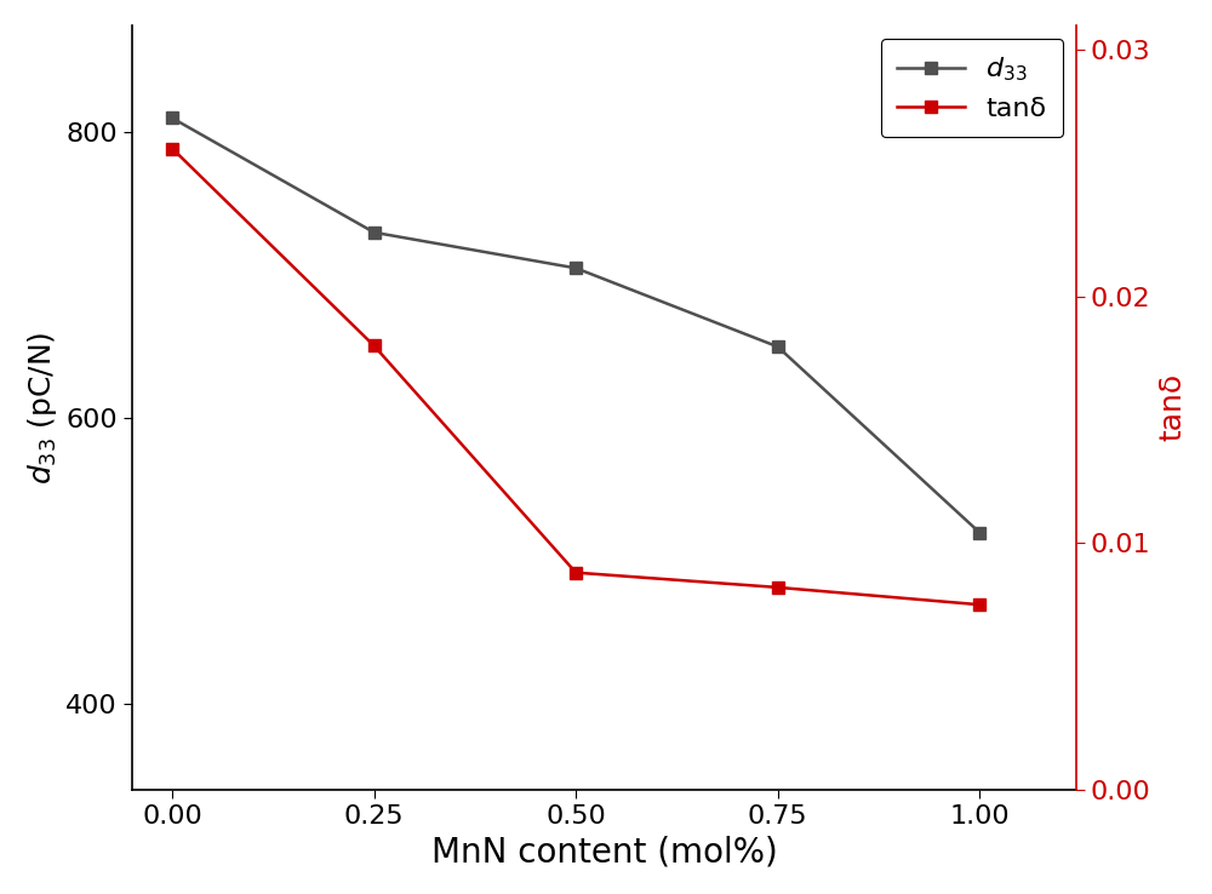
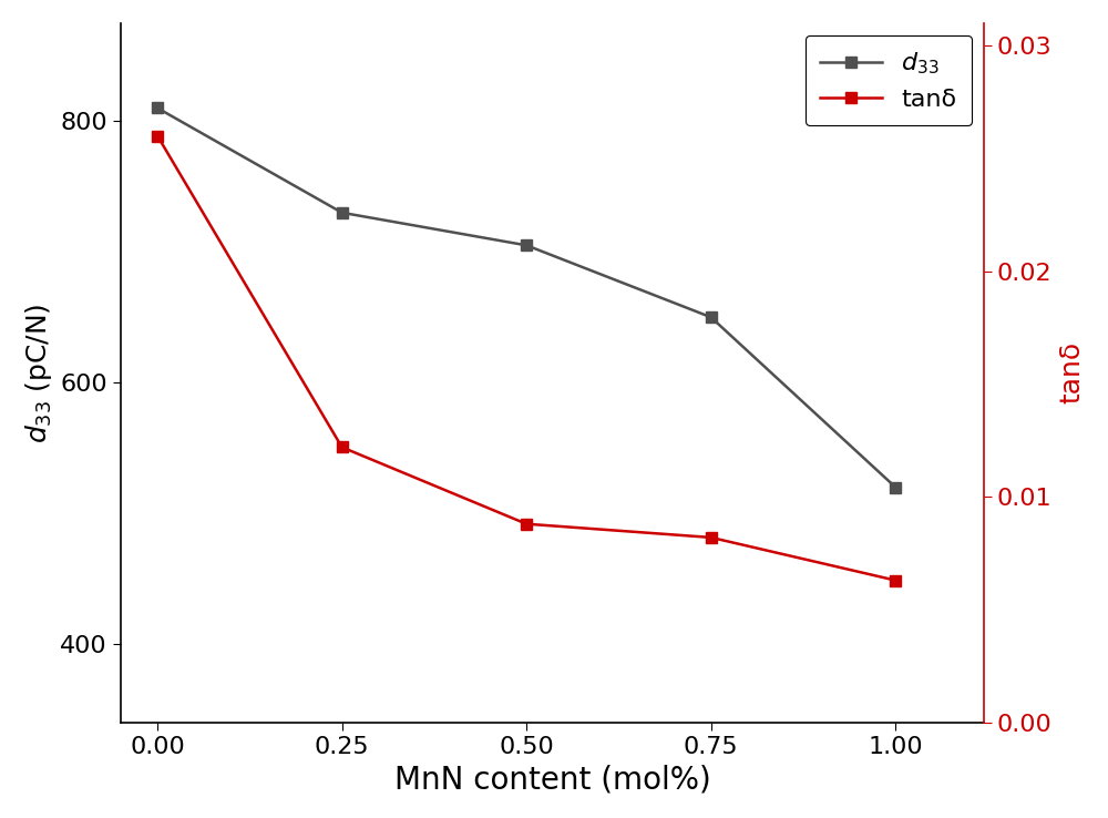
tanδ/0.25: 0.0180 -> 0.0122
tanδ/1.00: 0.0075 -> 0.0063
